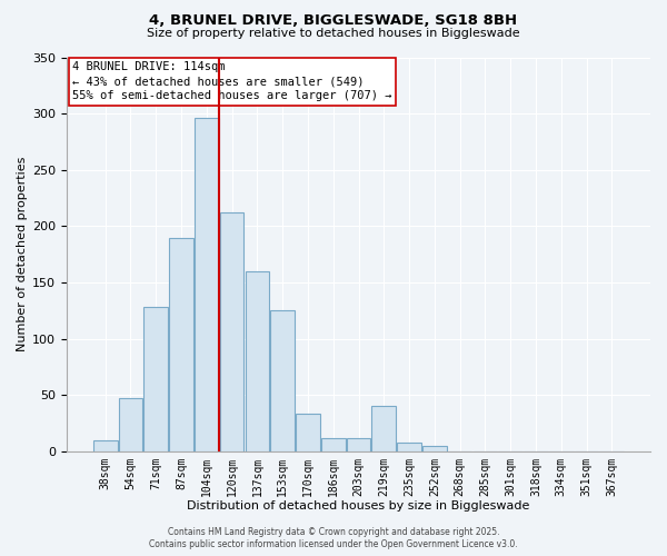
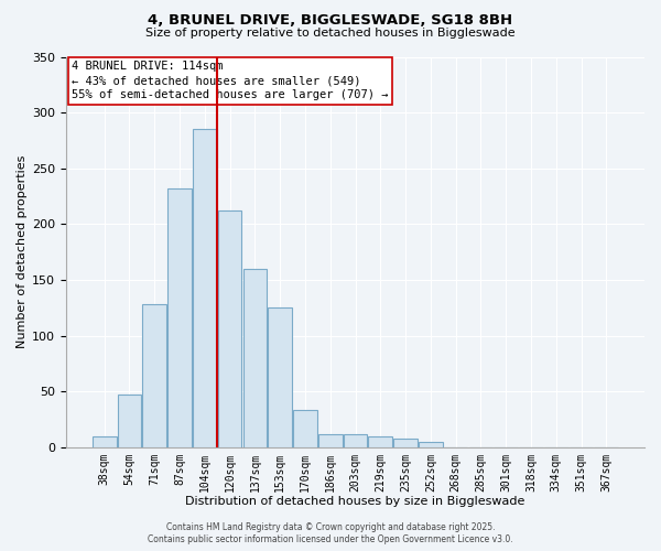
87sqm: 189 -> 232
104sqm: 296 -> 285
219sqm: 40 -> 10
